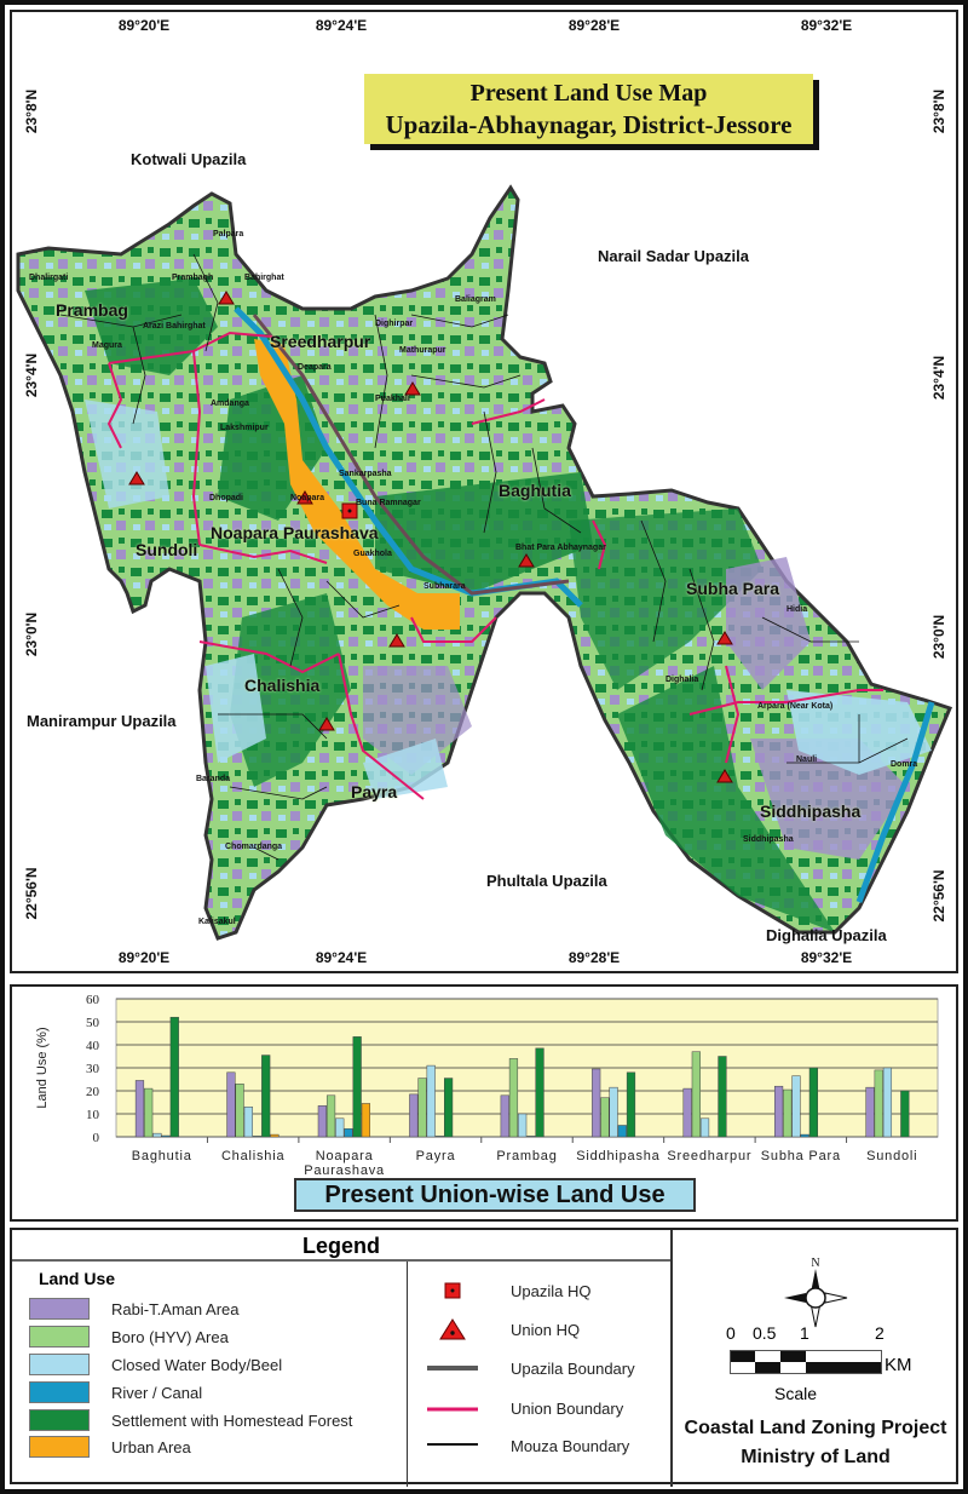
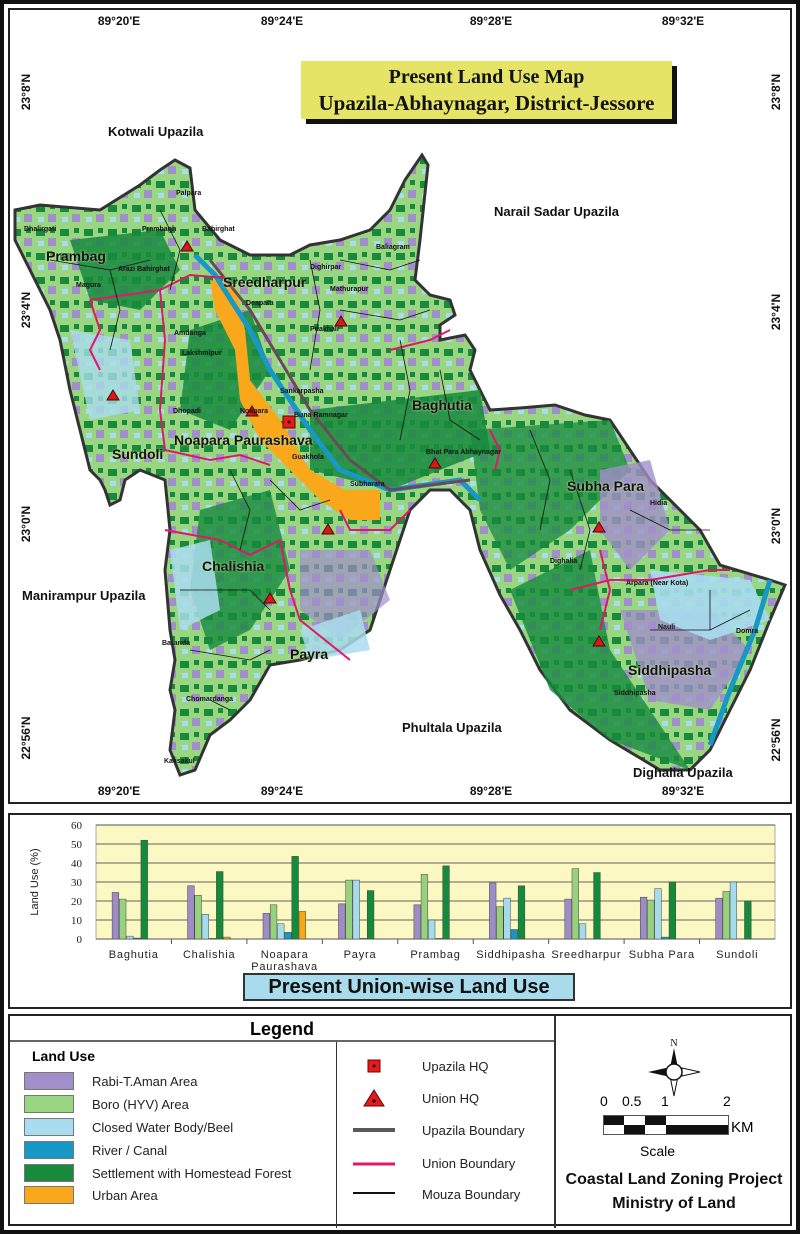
Boro (HYV) Area/Payra: 26 -> 31
Boro (HYV) Area/Sundoli: 29 -> 25
